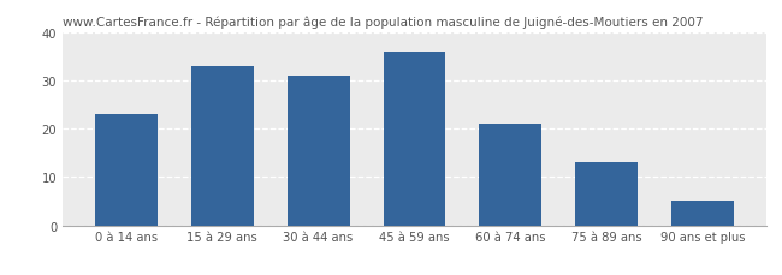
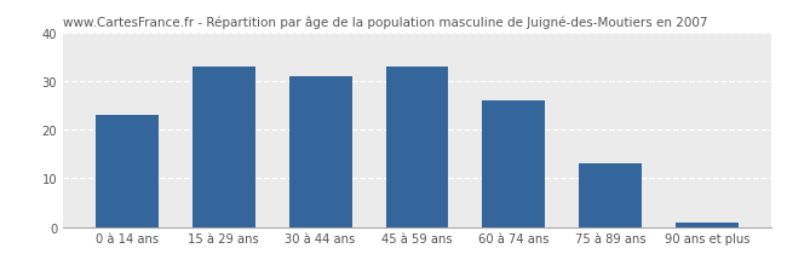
45 à 59 ans: 36 -> 33
60 à 74 ans: 21 -> 26
90 ans et plus: 5 -> 1
